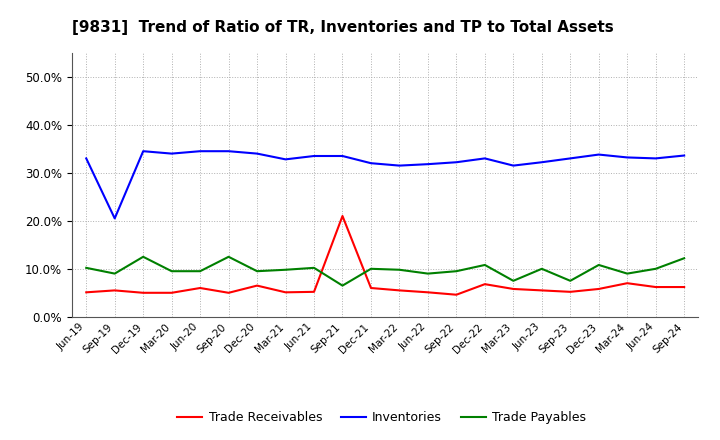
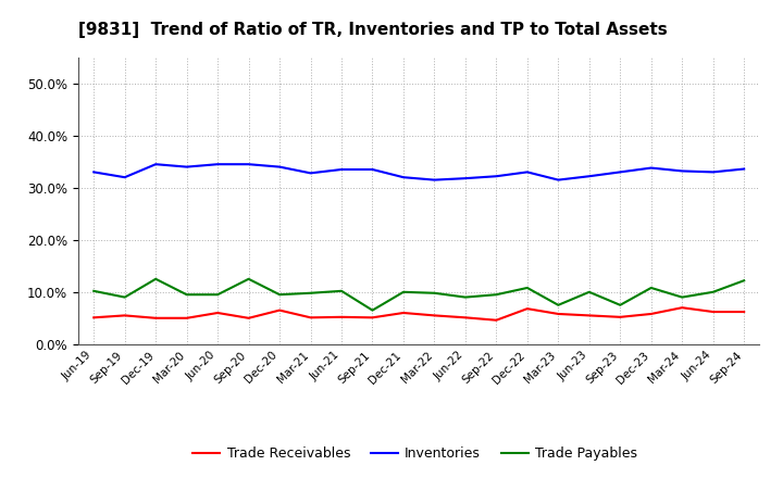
Inventories/Sep-19: 20.5% -> 32.0%
Trade Receivables/Sep-21: 21.0% -> 5.1%
